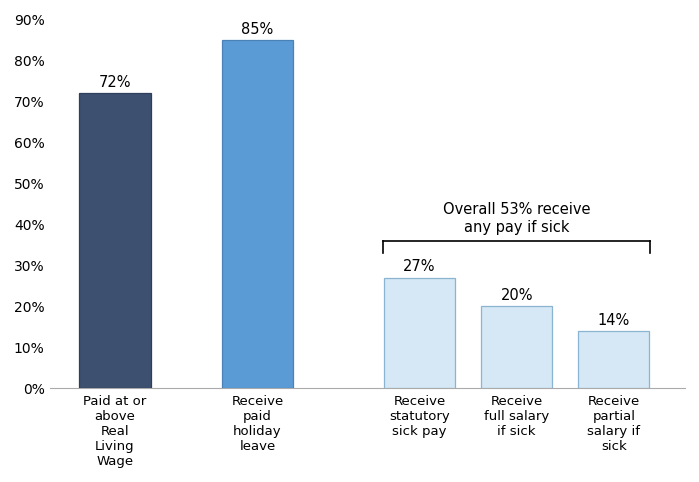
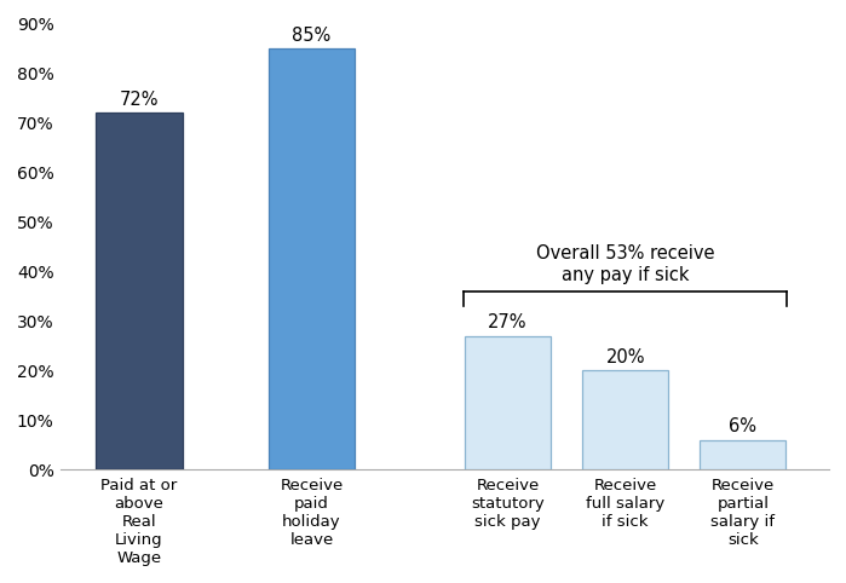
Receive partial salary if sick: 14% -> 6%
